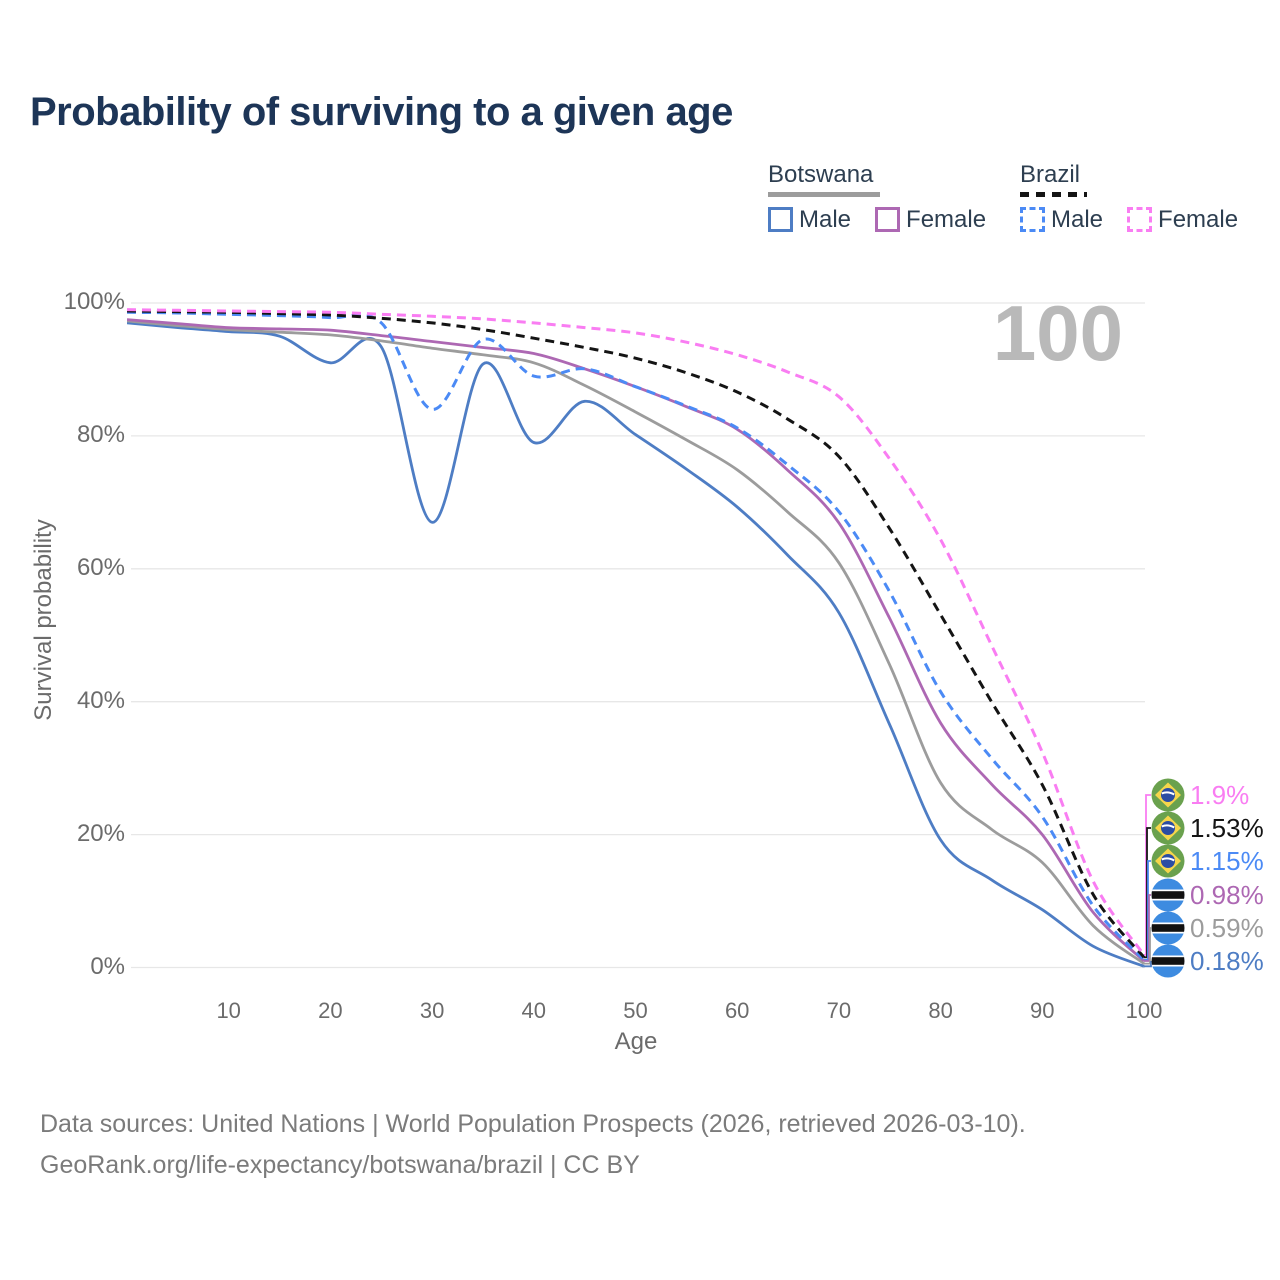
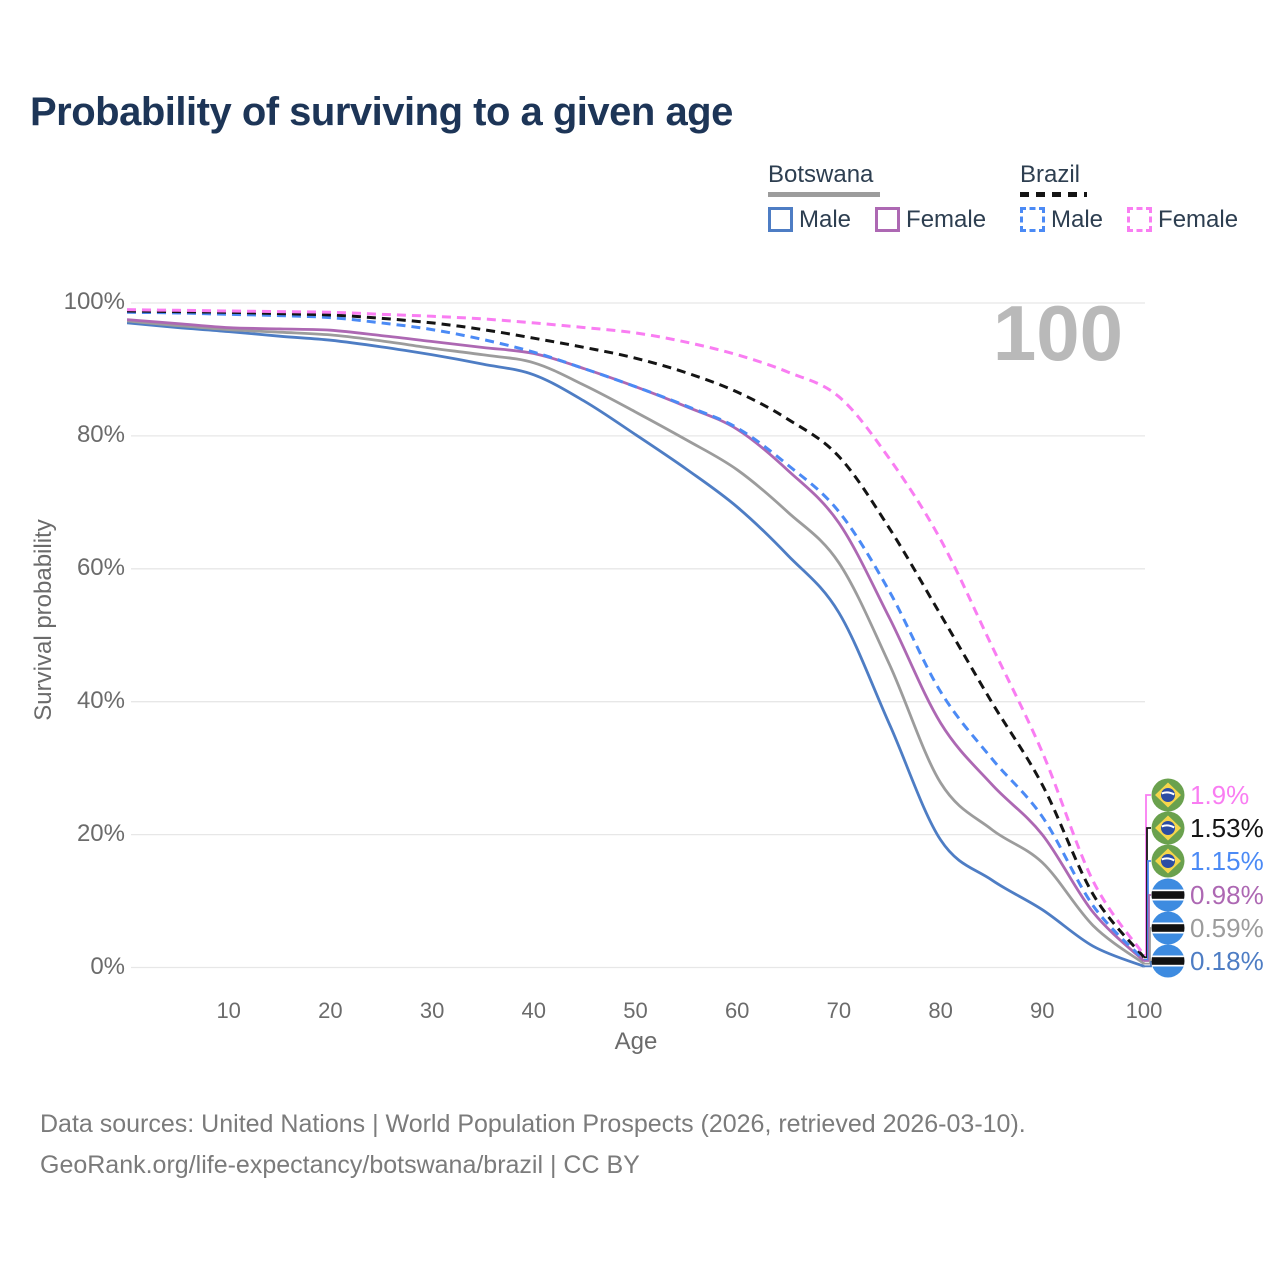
Botswana Male/20: 91% -> 94%
Botswana Male/30: 67% -> 92%
Brazil Male/30: 84% -> 96%
Botswana Male/40: 79% -> 89%
Brazil Male/40: 89% -> 93%
